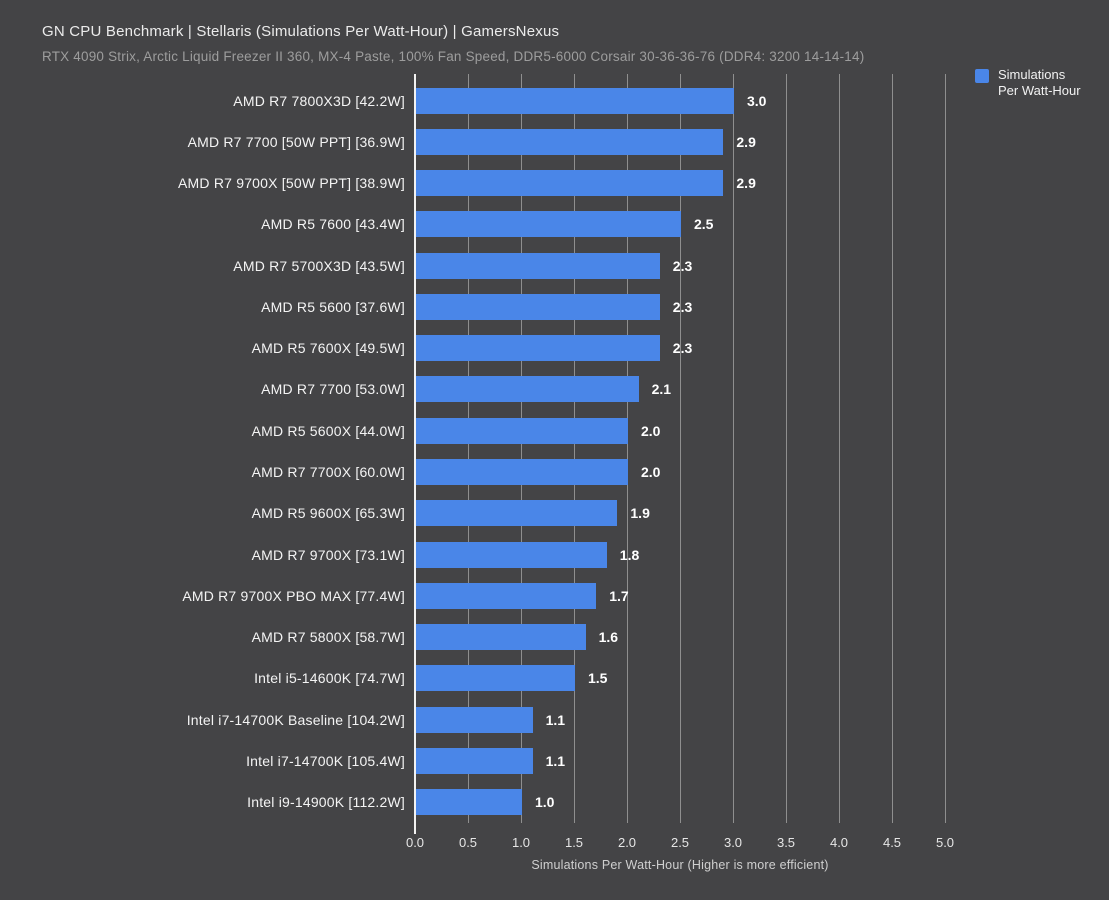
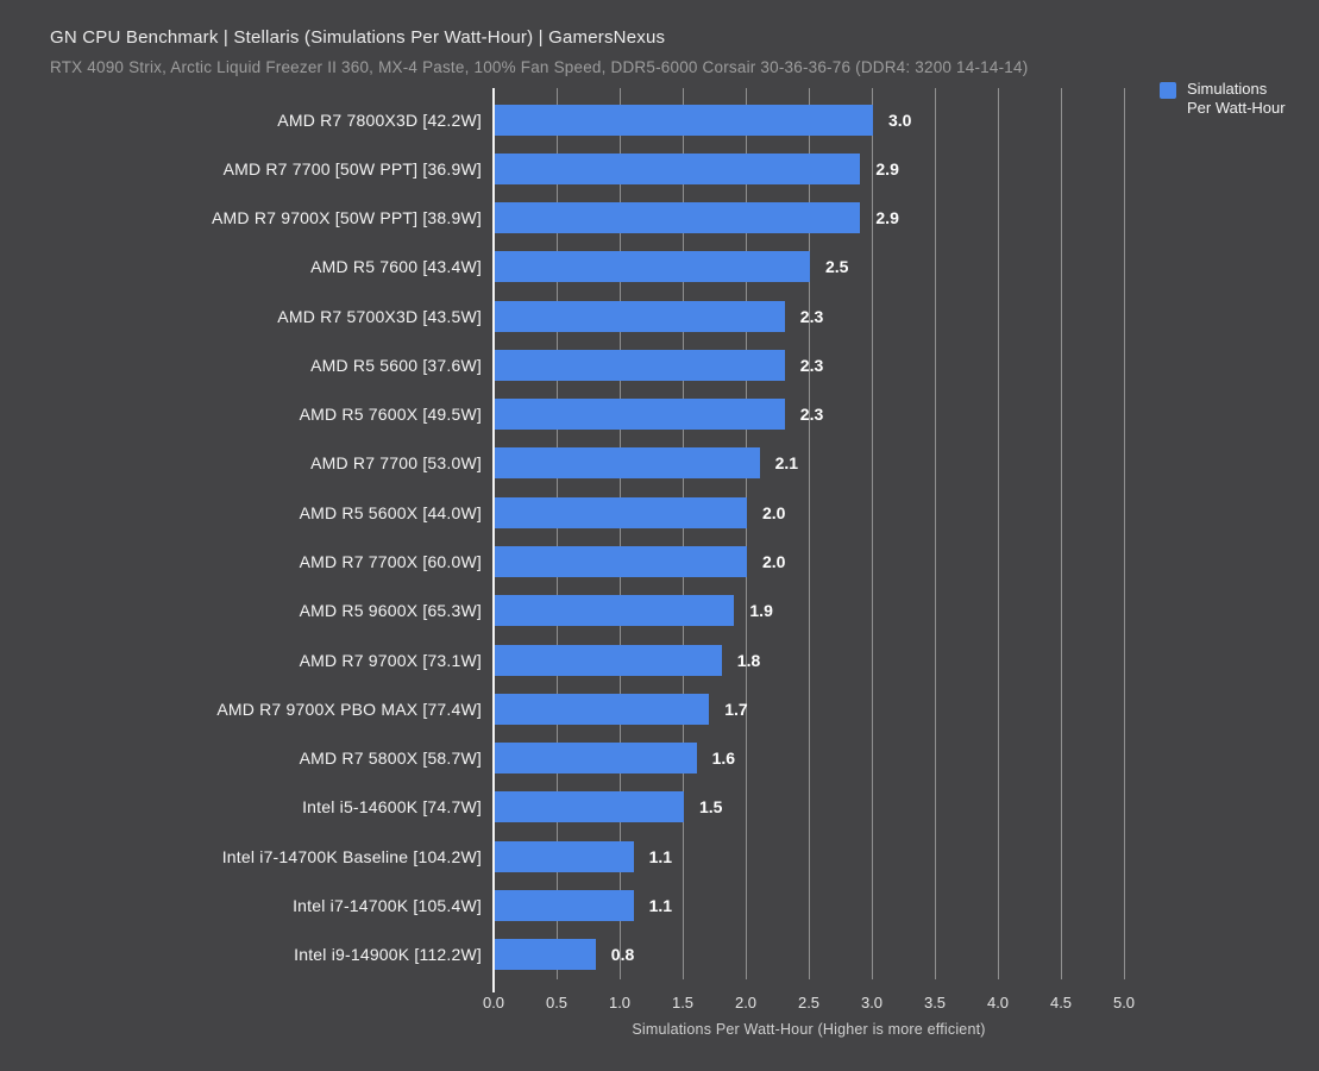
Intel i9-14900K [112.2W]: 1.0 -> 0.8
